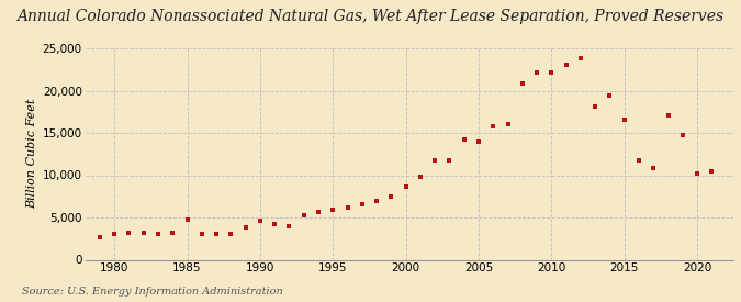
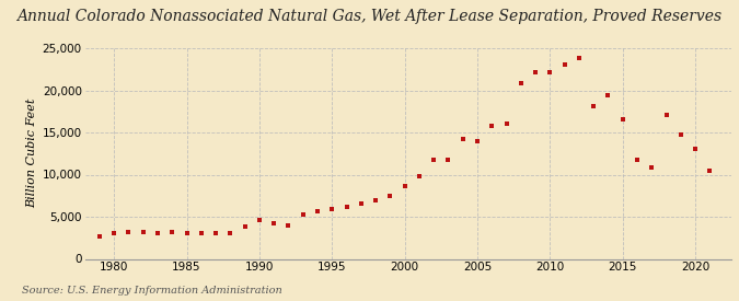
1985: 4,800 -> 3,100
2020: 10,200 -> 13,000
